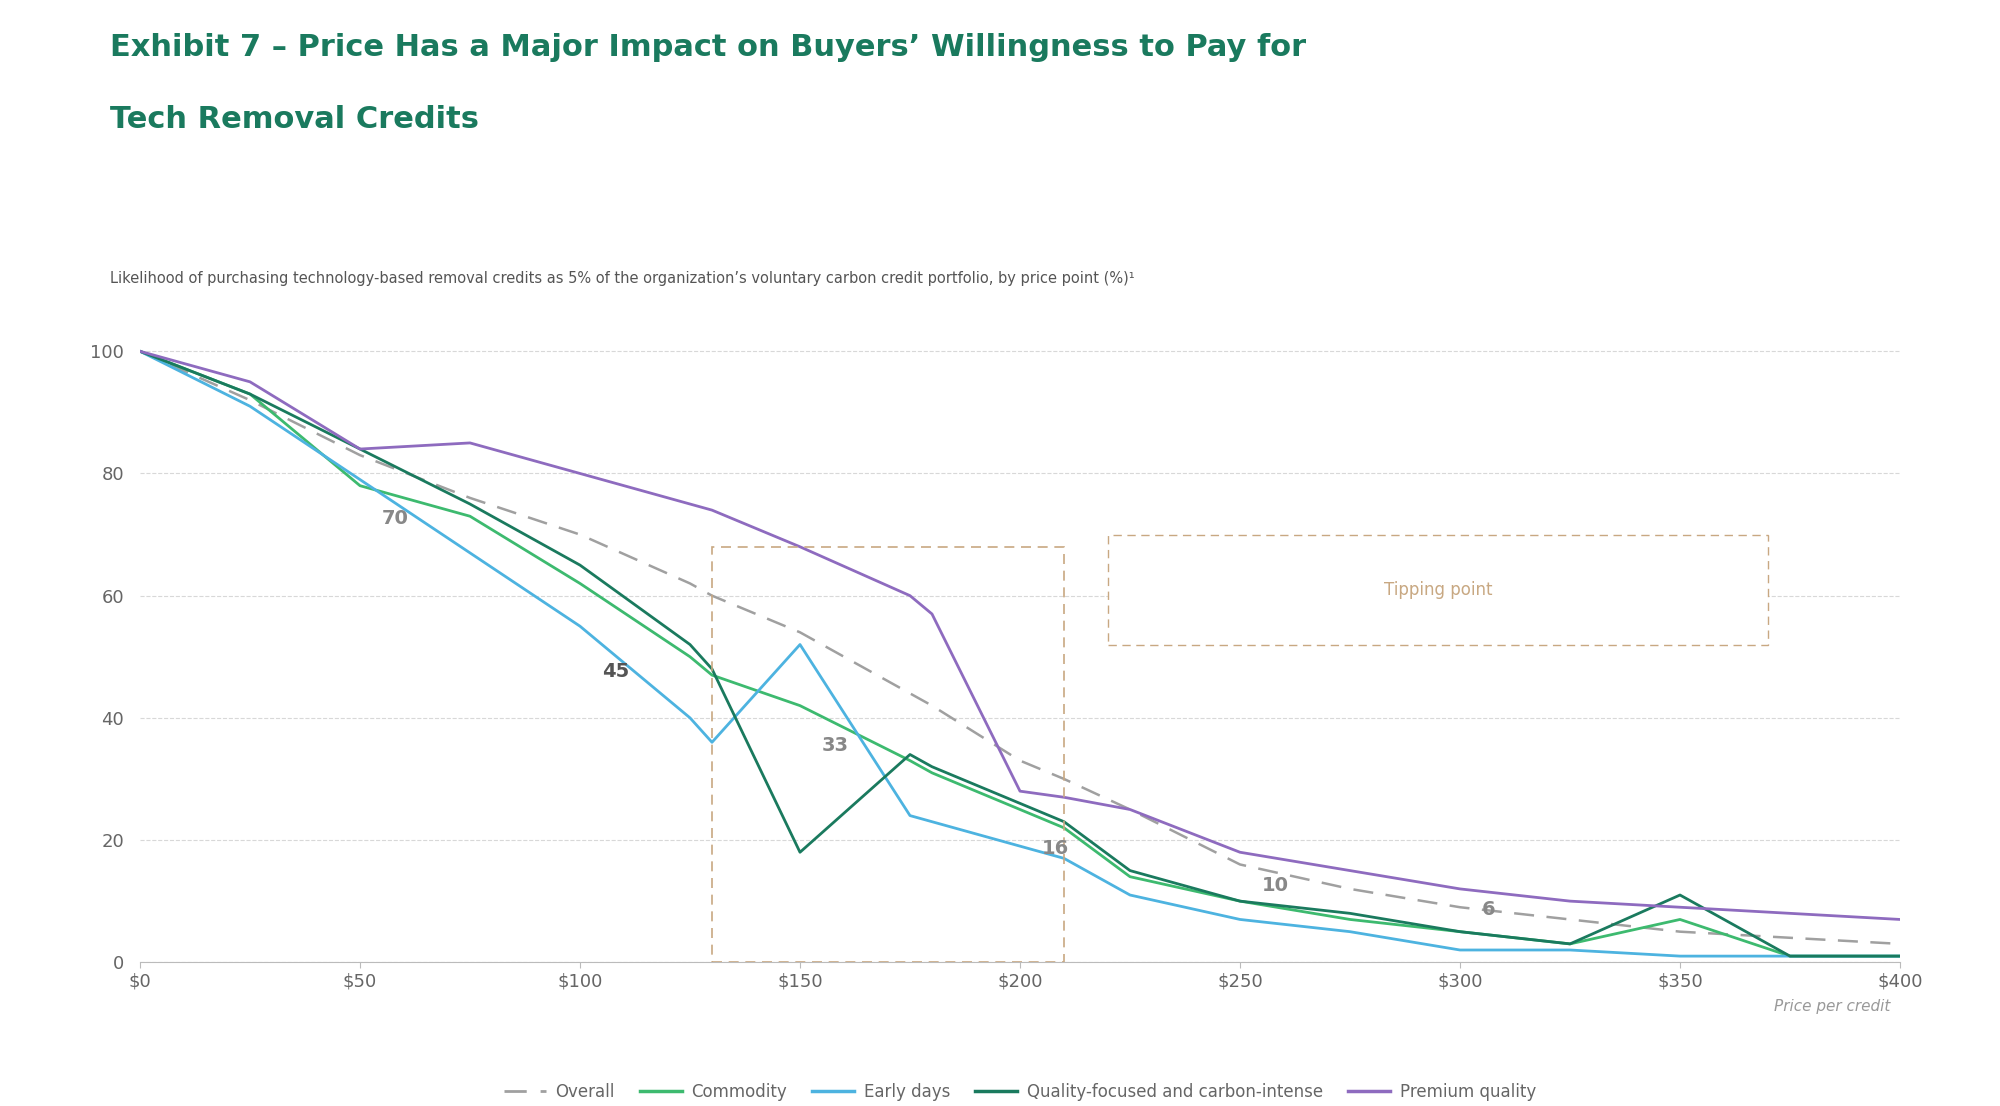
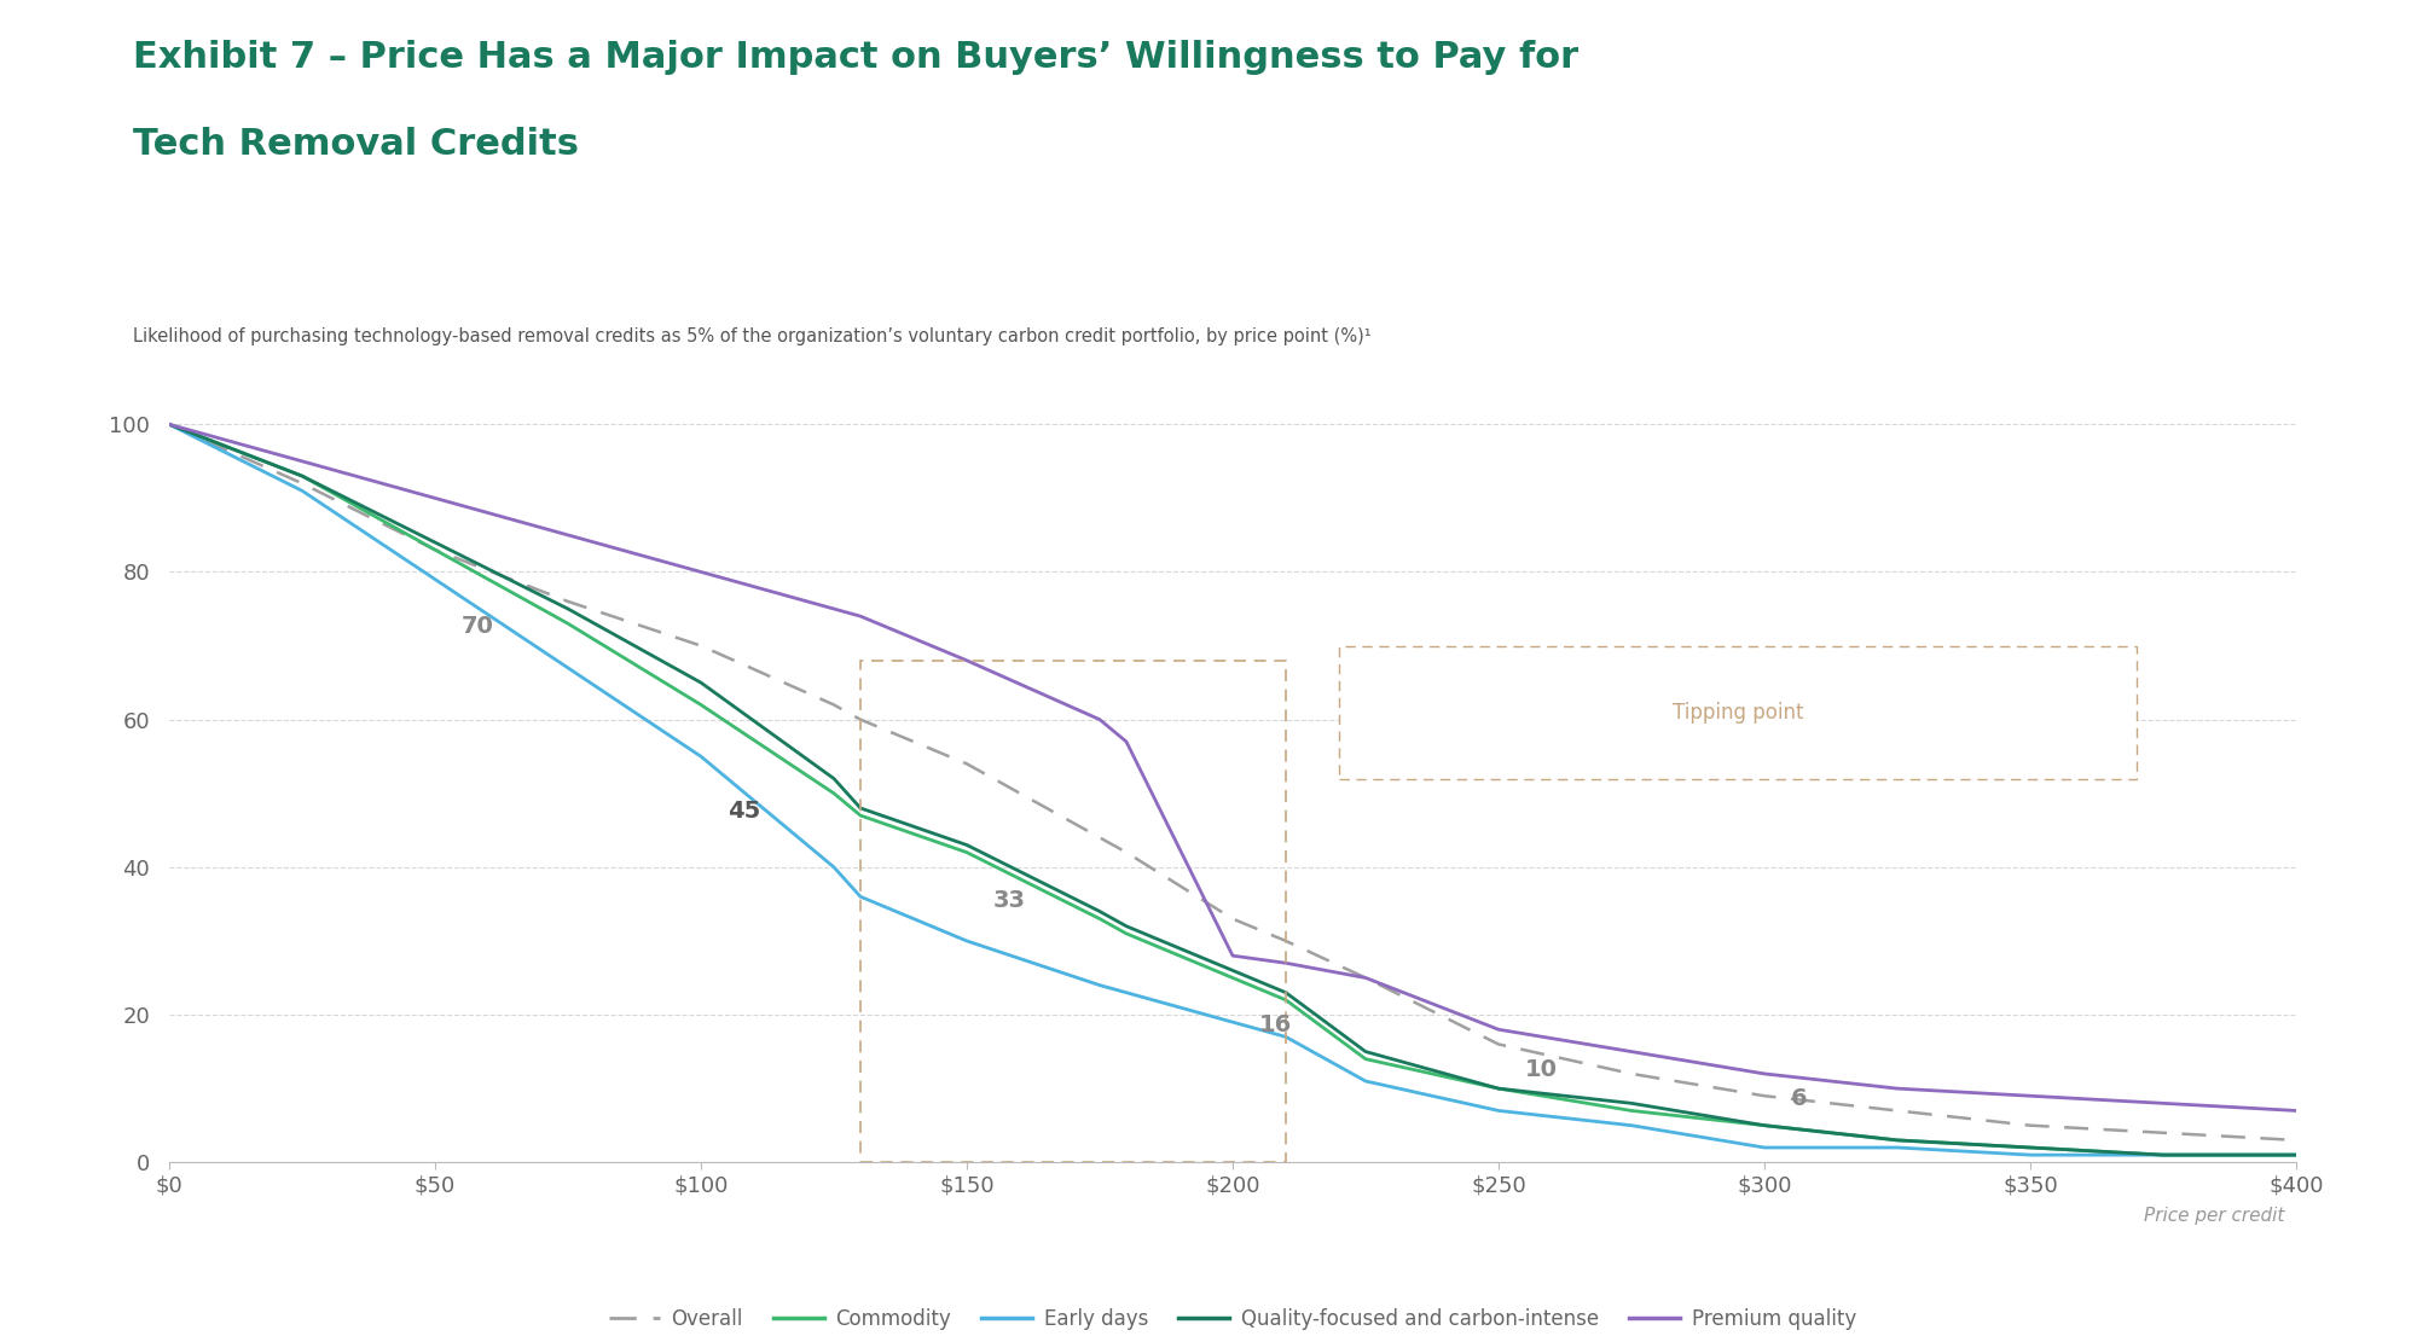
Commodity/$50: 78 -> 83
Premium quality/$50: 84 -> 90
Early days/$150: 52 -> 30
Quality-focused and carbon-intense/$150: 18 -> 43
Commodity/$350: 7 -> 2
Quality-focused and carbon-intense/$350: 11 -> 2
